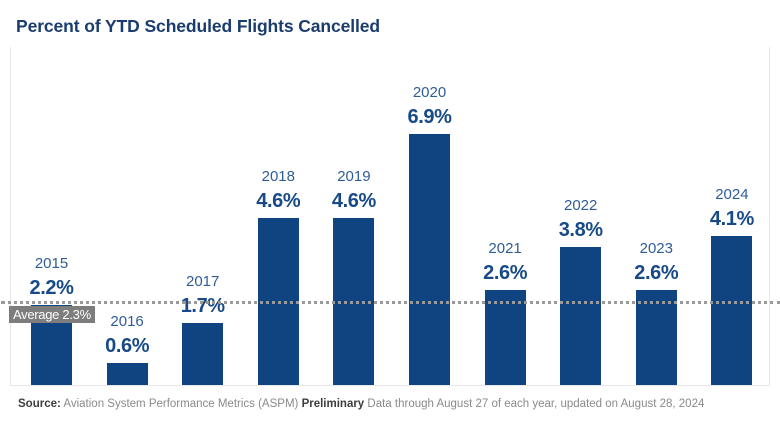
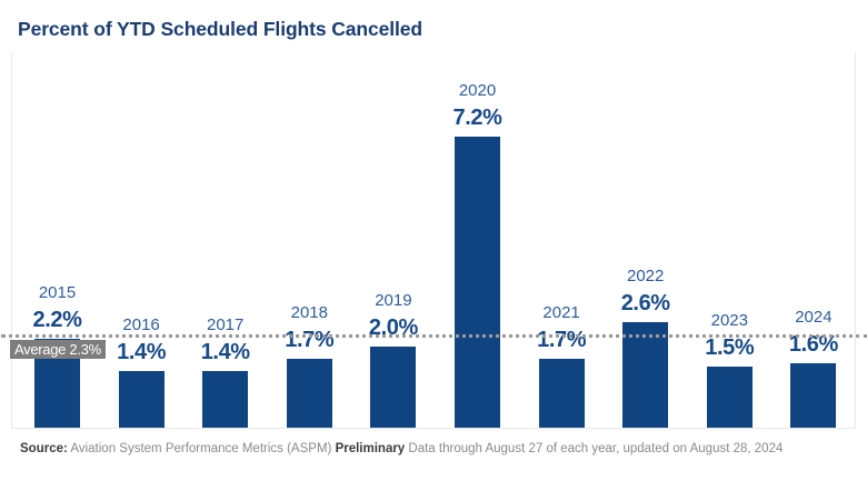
2016: 0.6% -> 1.4%
2017: 1.7% -> 1.4%
2018: 4.6% -> 1.7%
2019: 4.6% -> 2.0%
2020: 6.9% -> 7.2%
2021: 2.6% -> 1.7%
2022: 3.8% -> 2.6%
2023: 2.6% -> 1.5%
2024: 4.1% -> 1.6%
